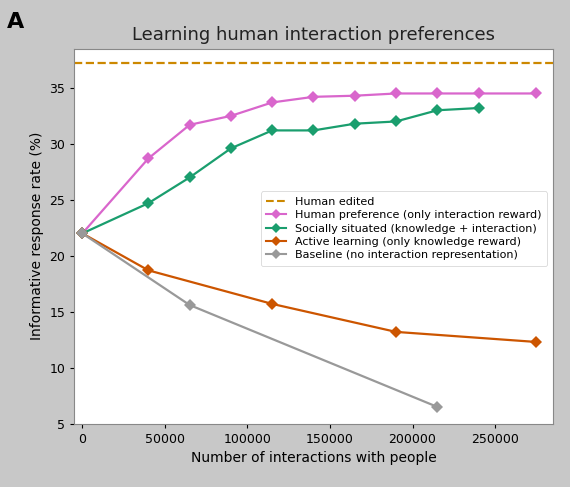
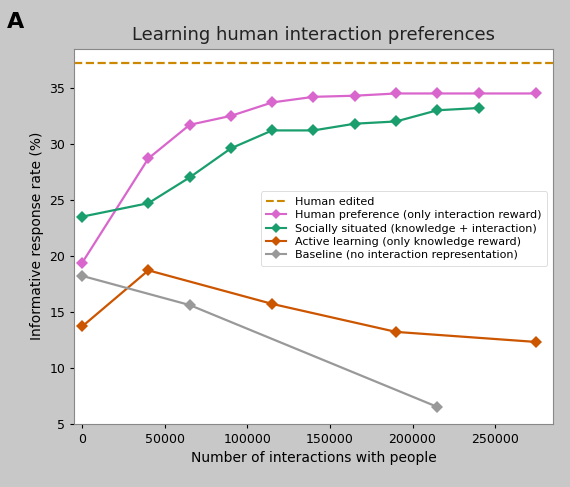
Human preference (only interaction reward)/0: 22.0 -> 19.4
Socially situated (knowledge + interaction)/0: 22.0 -> 23.5
Active learning (only knowledge reward)/0: 22.0 -> 13.7
Baseline (no interaction representation)/0: 22.0 -> 18.2
